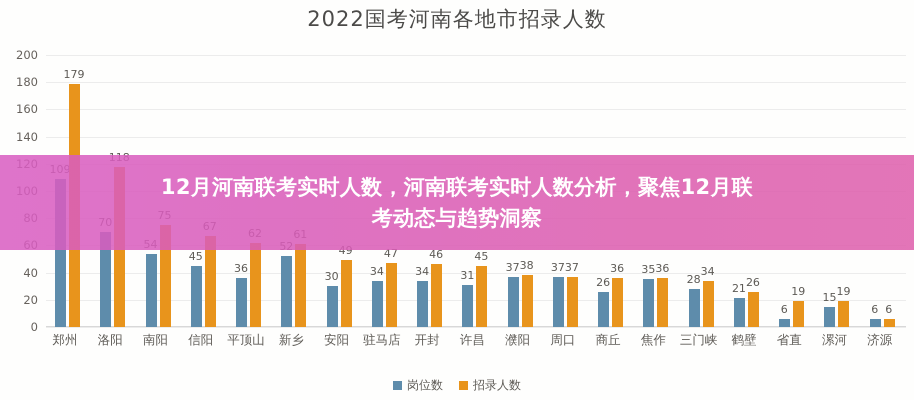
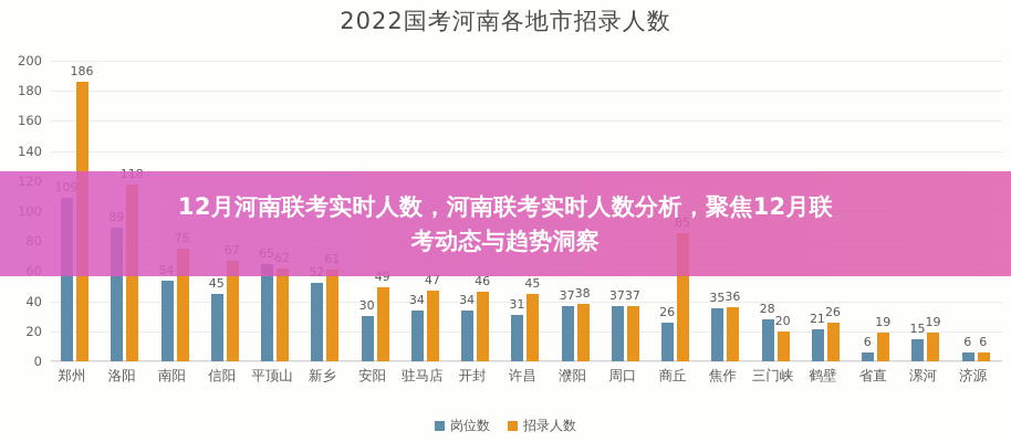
招录人数/郑州: 179 -> 186
岗位数/洛阳: 70 -> 89
岗位数/平顶山: 36 -> 65
招录人数/商丘: 36 -> 85
招录人数/三门峡: 34 -> 20
